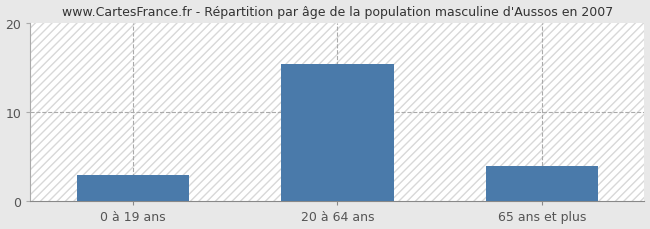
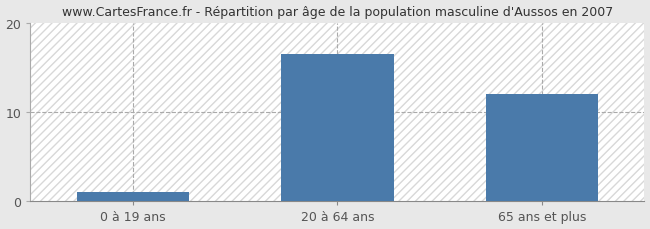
0 à 19 ans: 3.0 -> 1.0
20 à 64 ans: 15.4 -> 16.5
65 ans et plus: 4.0 -> 12.0
